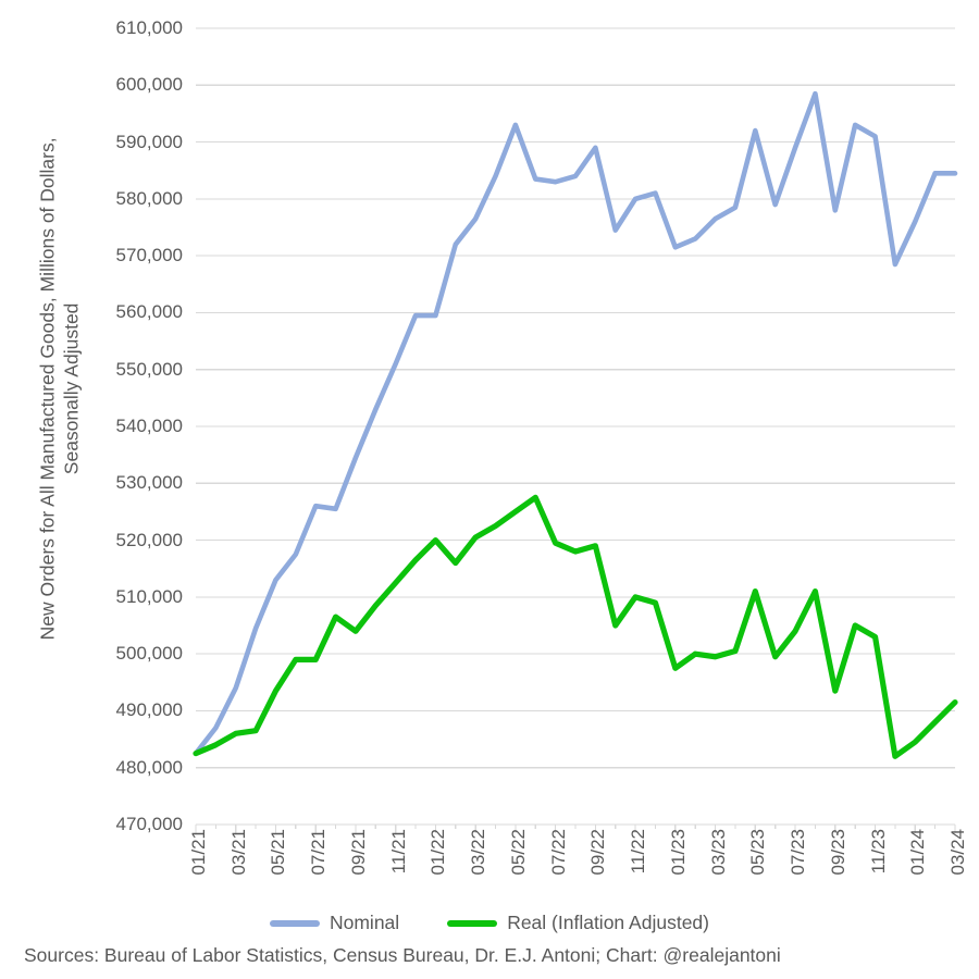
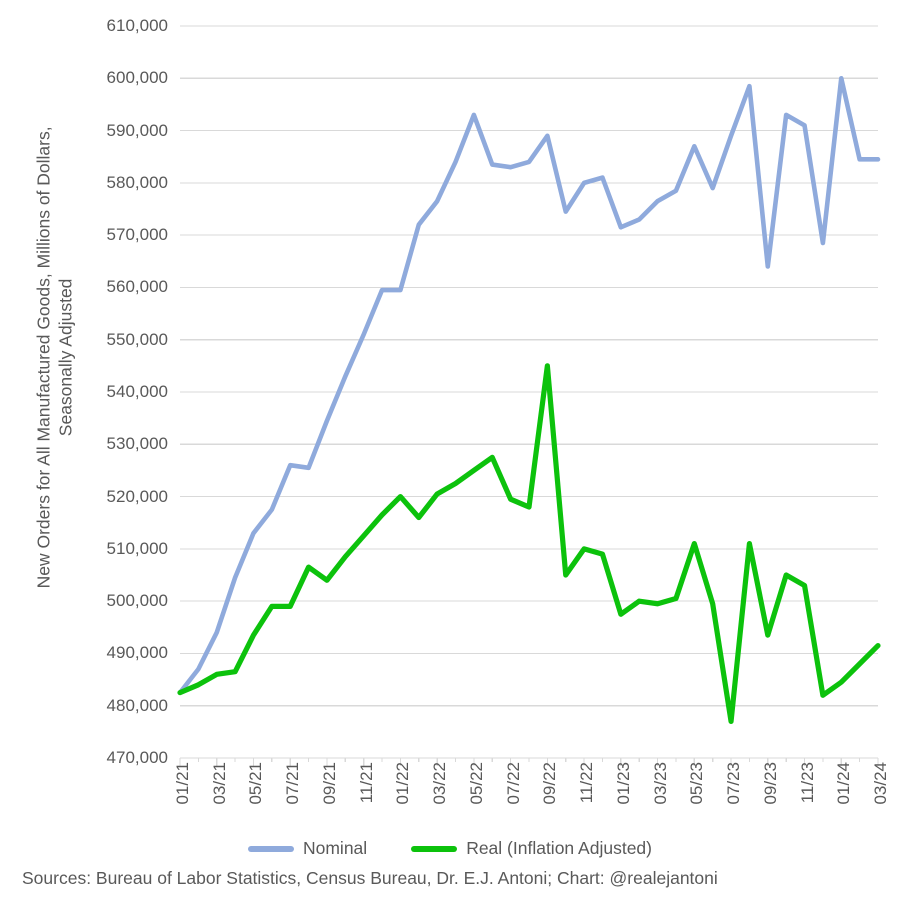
Real (Inflation Adjusted)/09/22: 519000 -> 545000
Nominal/05/23: 592000 -> 587000
Real (Inflation Adjusted)/07/23: 504000 -> 477000
Nominal/09/23: 578000 -> 564000
Nominal/01/24: 576000 -> 600000
